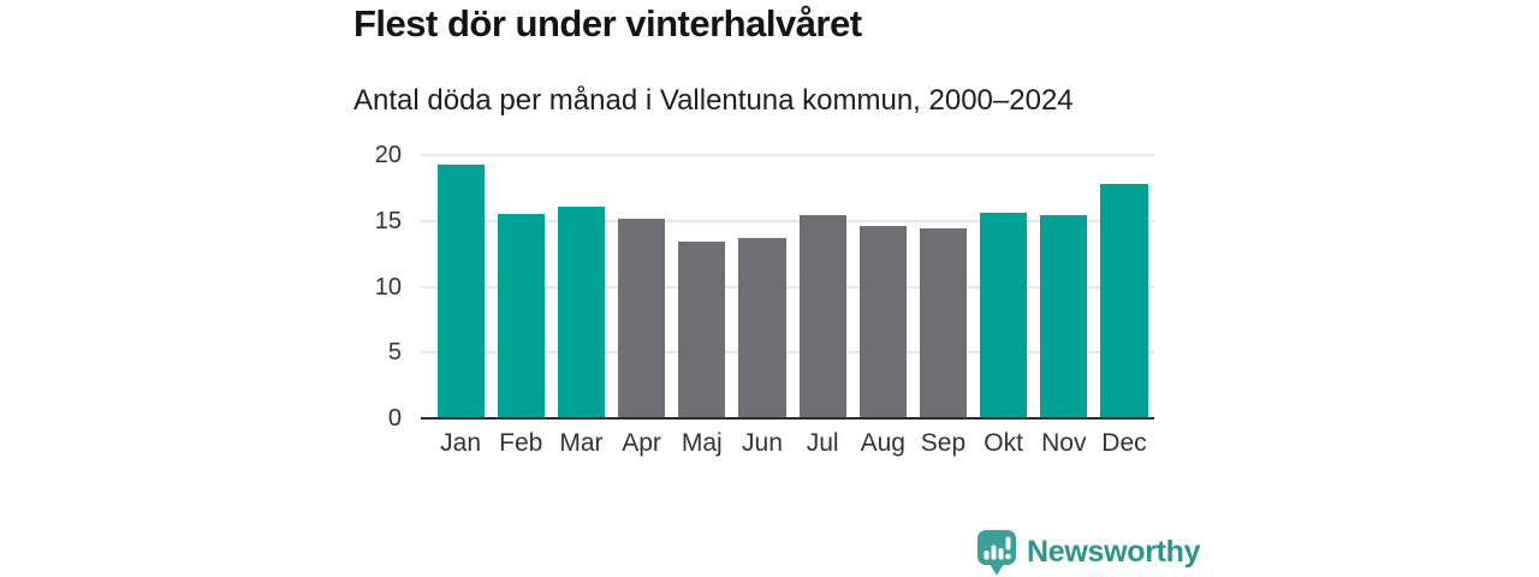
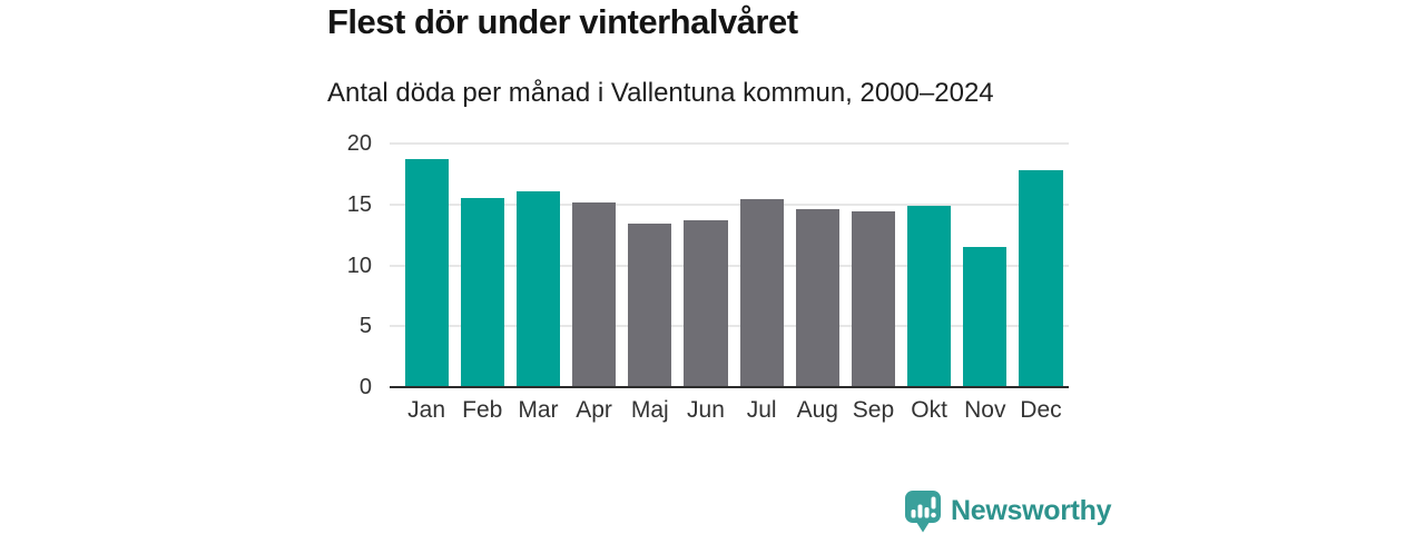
Jan: 19.3 -> 18.7
Okt: 15.6 -> 14.9
Nov: 15.4 -> 11.5
